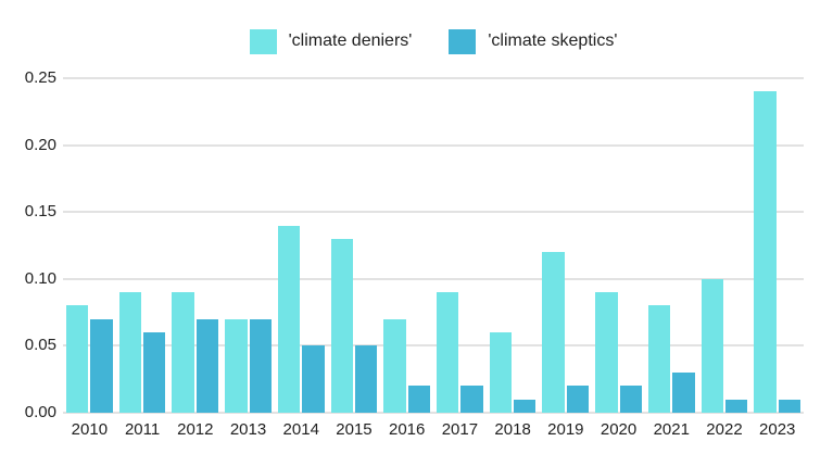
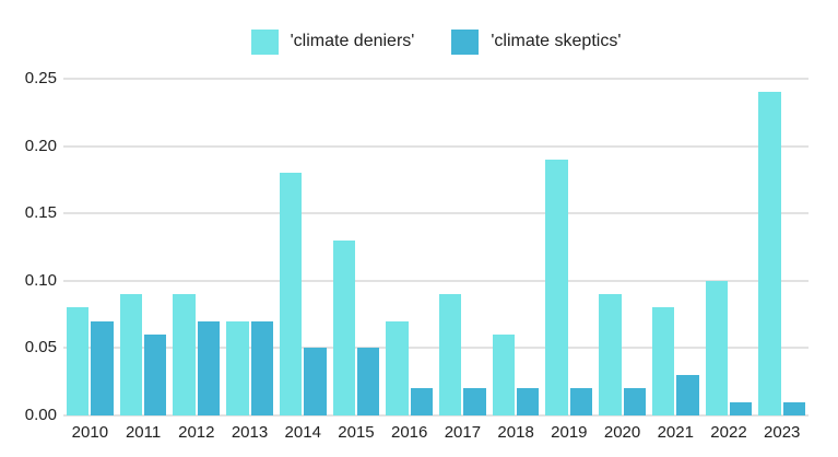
'climate deniers'/2014: 0.14 -> 0.18
'climate skeptics'/2018: 0.01 -> 0.02
'climate deniers'/2019: 0.12 -> 0.19
